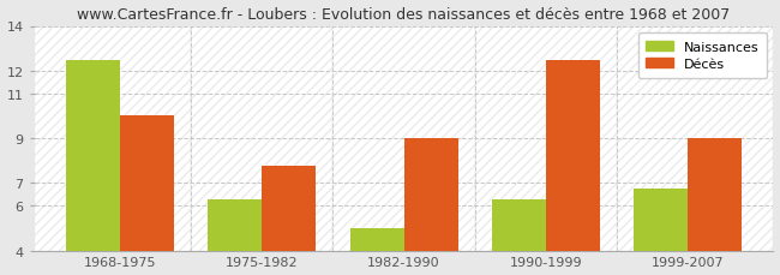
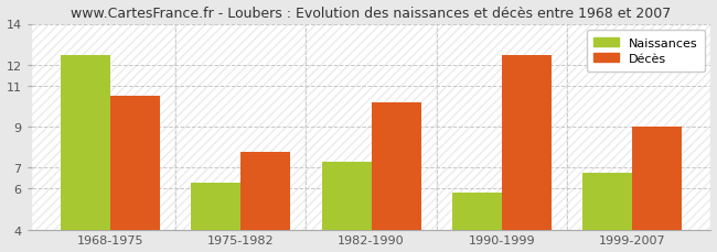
Décès/1968-1975: 10.0 -> 10.5
Naissances/1982-1990: 5.0 -> 7.3
Décès/1982-1990: 9.0 -> 10.2
Naissances/1990-1999: 6.2 -> 5.8
